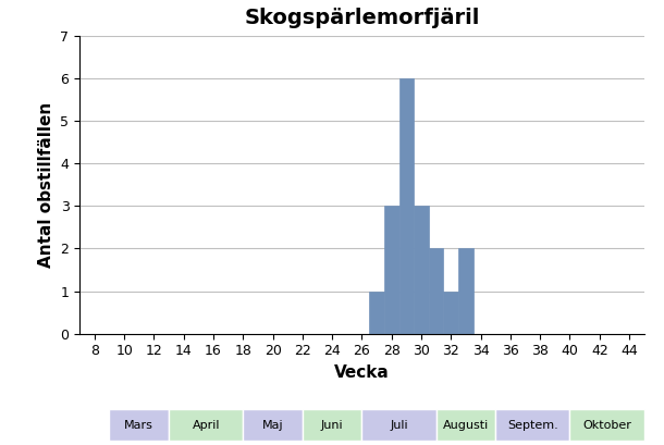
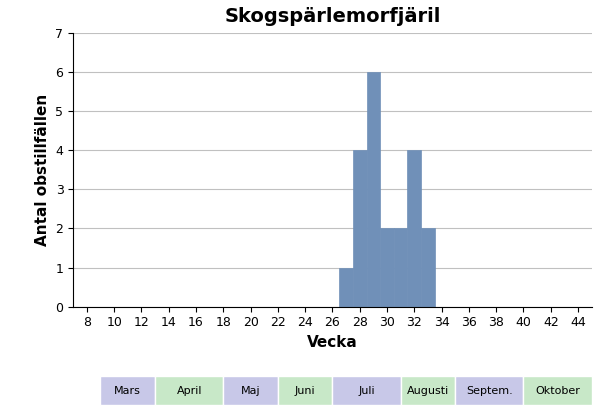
28: 3 -> 4
30: 3 -> 2
32: 1 -> 4
